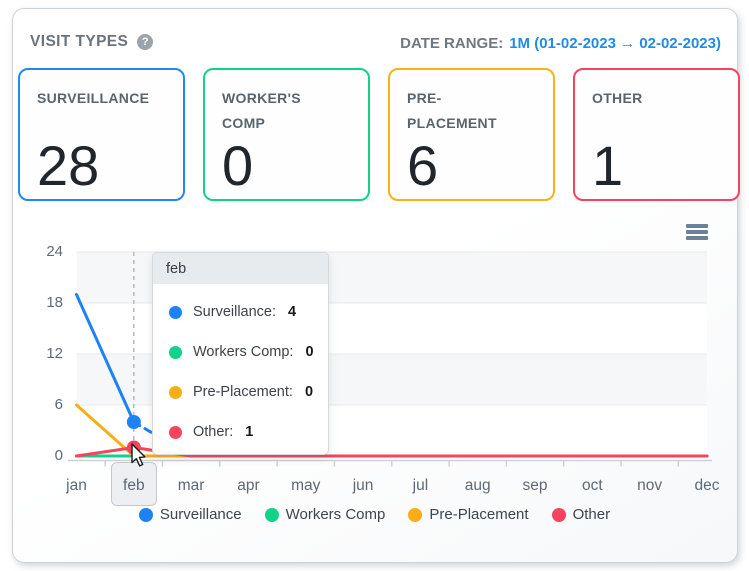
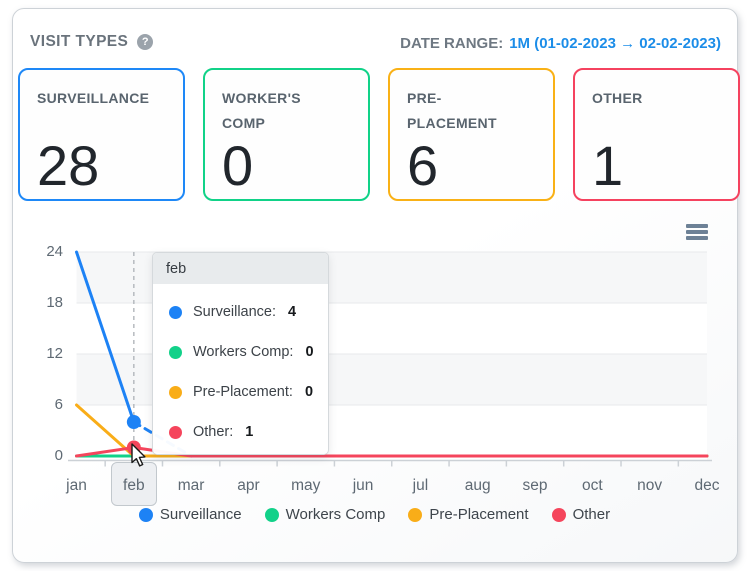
Surveillance/jan: 19 -> 24
